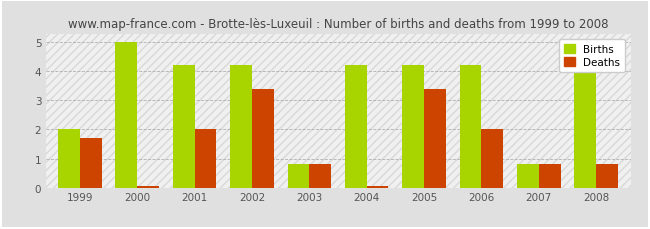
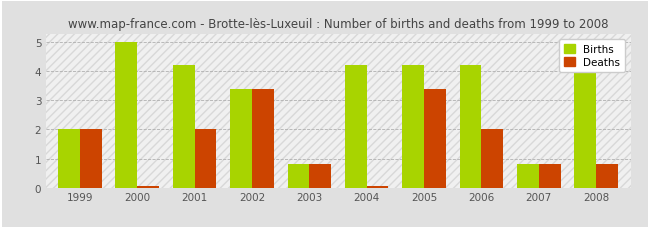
Deaths/1999: 1.70 -> 2.00
Births/2002: 4.2 -> 3.4
